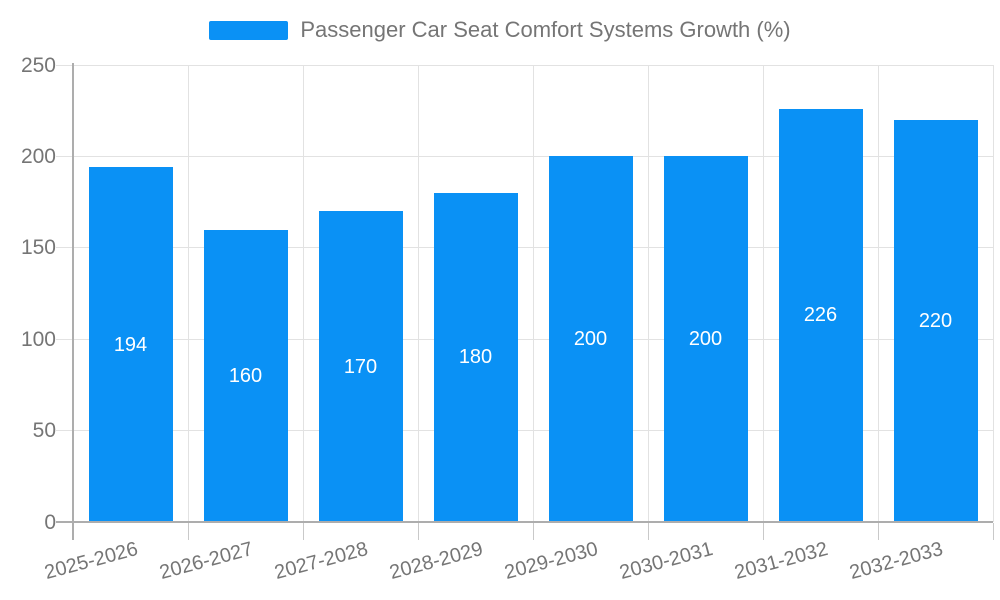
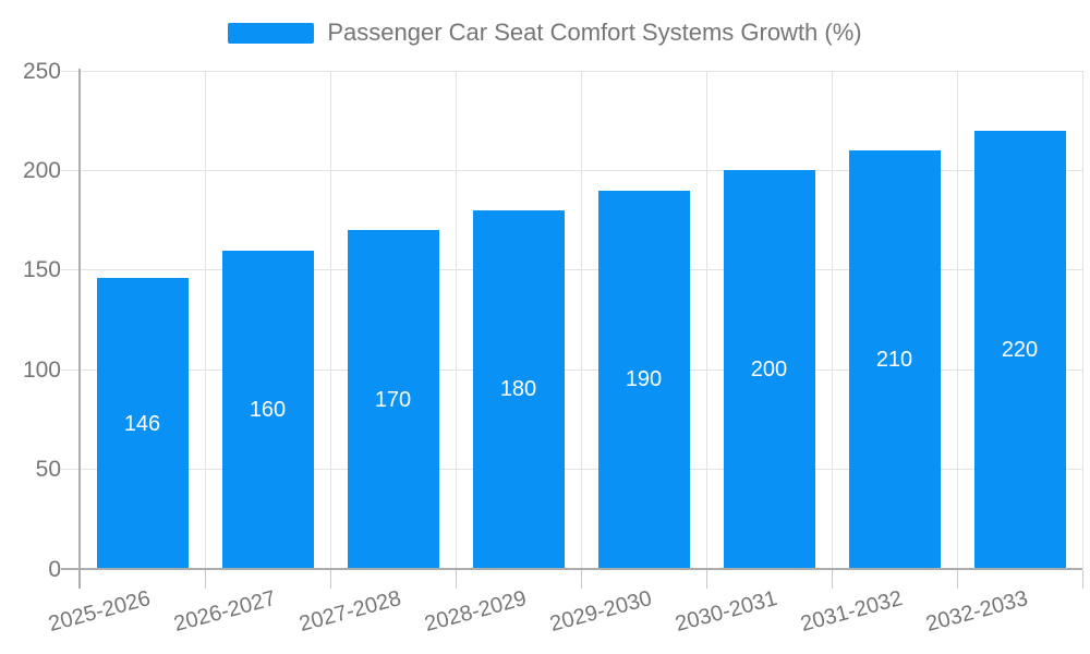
2025-2026: 194 -> 146
2029-2030: 200 -> 190
2031-2032: 226 -> 210
